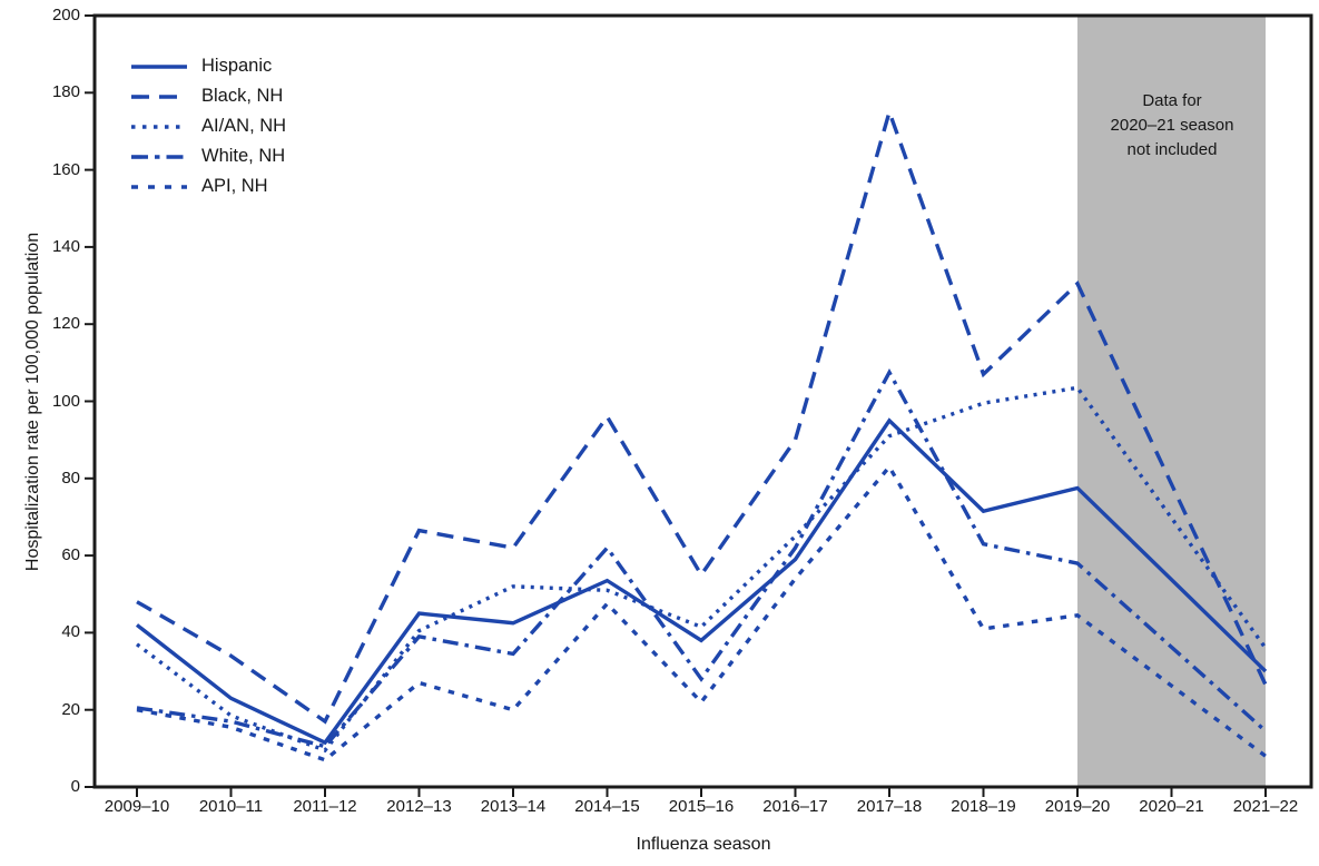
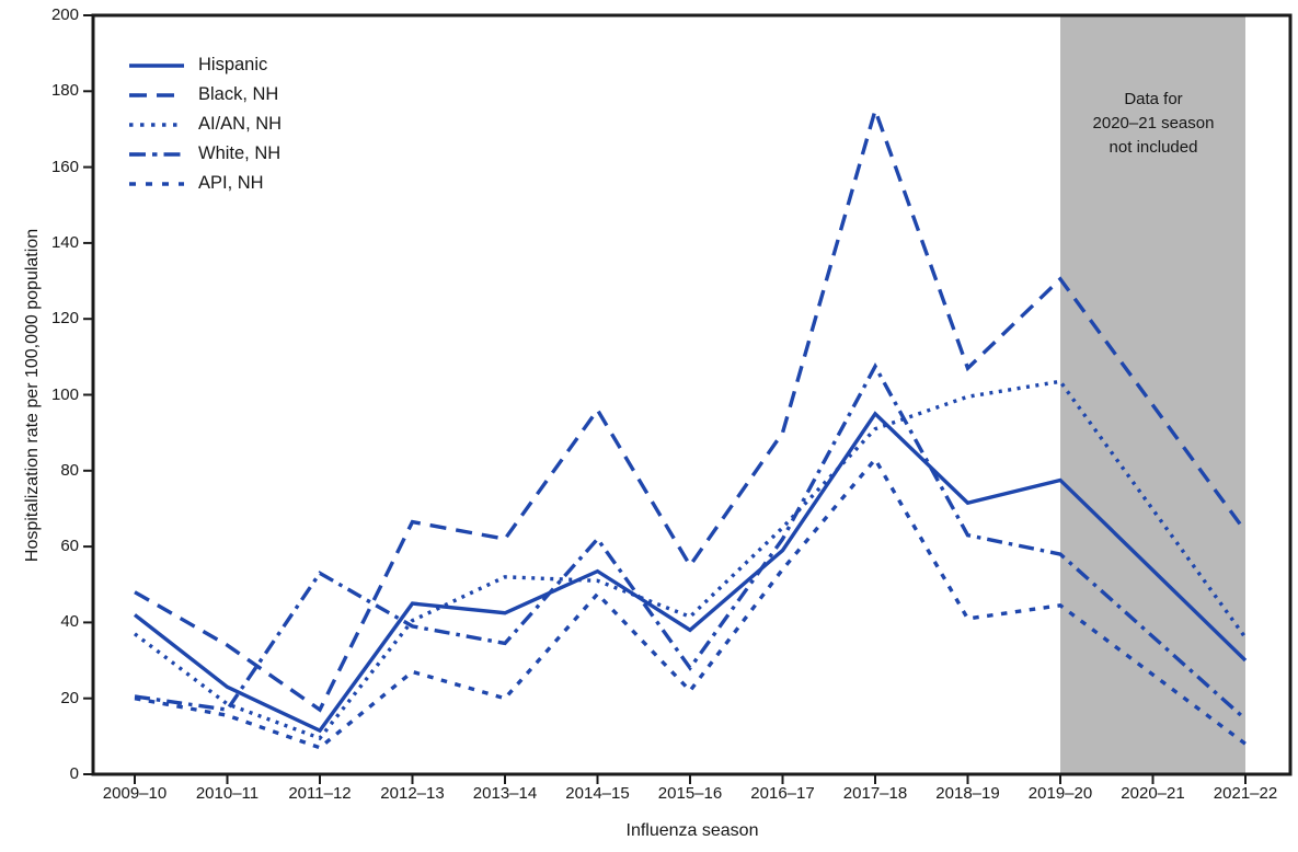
White, NH/2011–12: 10 -> 53
Black, NH/2021–22: 26 -> 64
